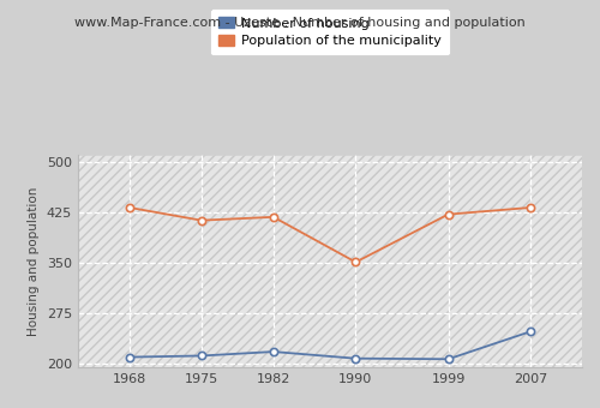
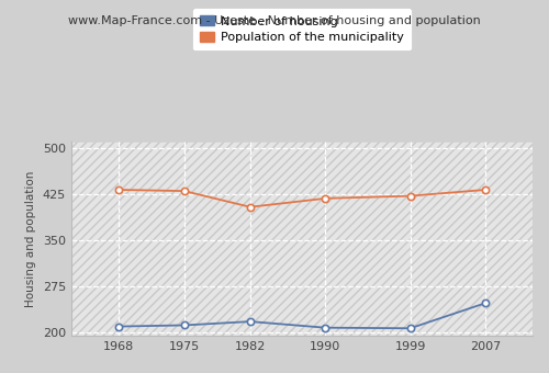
Population of the municipality/1975: 413 -> 430
Population of the municipality/1982: 418 -> 404
Population of the municipality/1990: 351 -> 418
